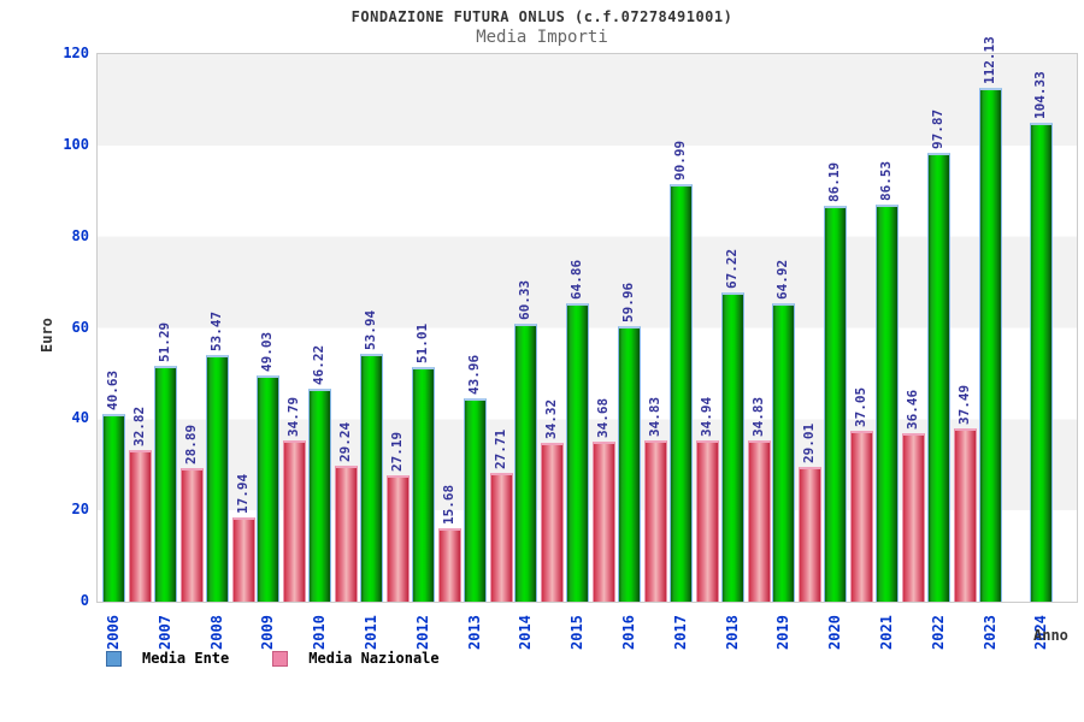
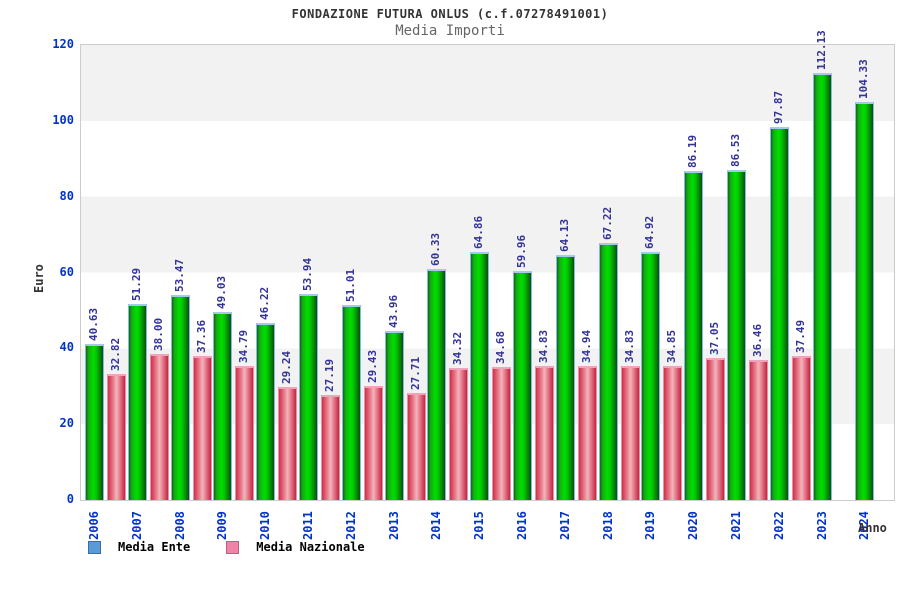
Media Nazionale/2007: 28.89 -> 38.00
Media Nazionale/2008: 17.94 -> 37.36
Media Nazionale/2012: 15.68 -> 29.43
Media Ente/2017: 90.99 -> 64.13
Media Nazionale/2019: 29.01 -> 34.85
